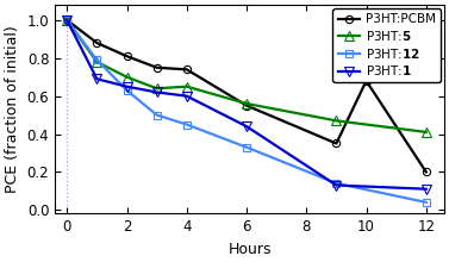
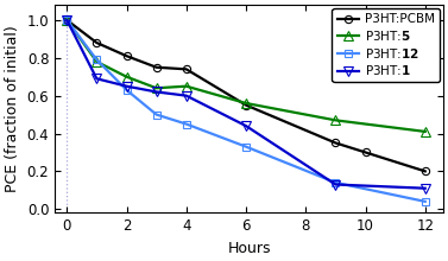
P3HT:PCBM/10: 0.68 -> 0.30
